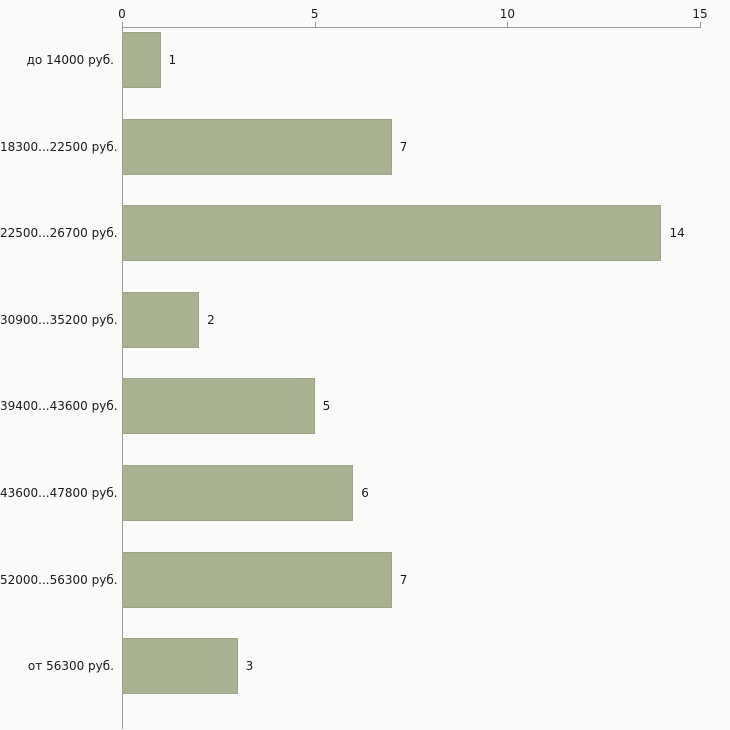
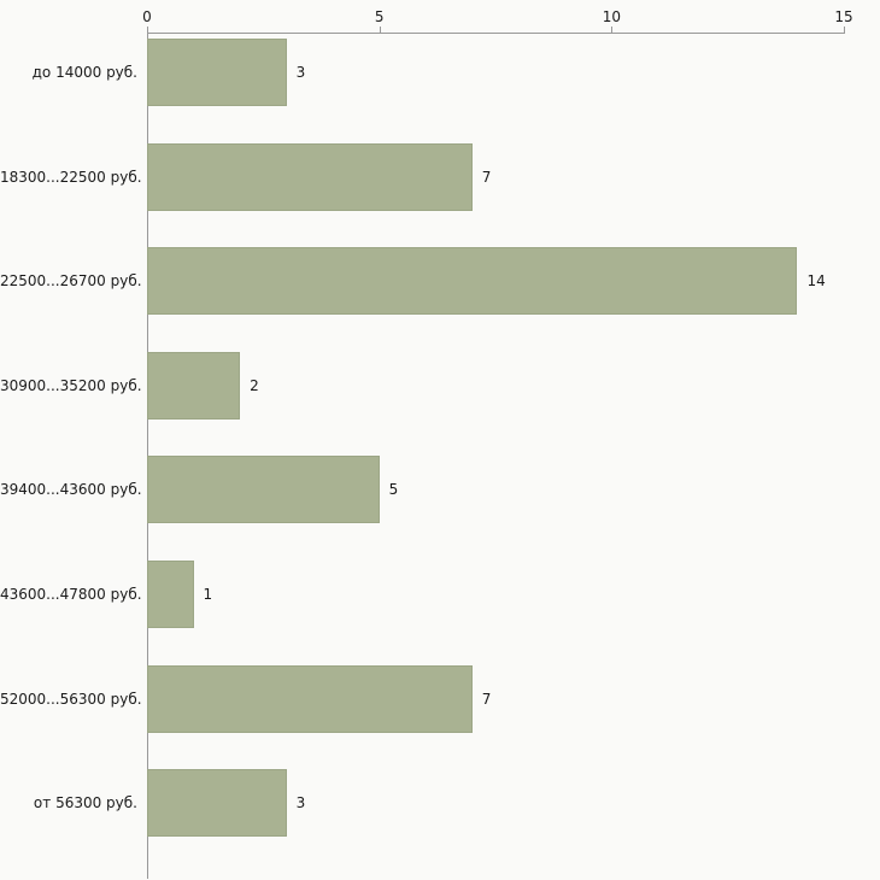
до 14000 руб.: 1 -> 3
43600...47800 руб.: 6 -> 1
